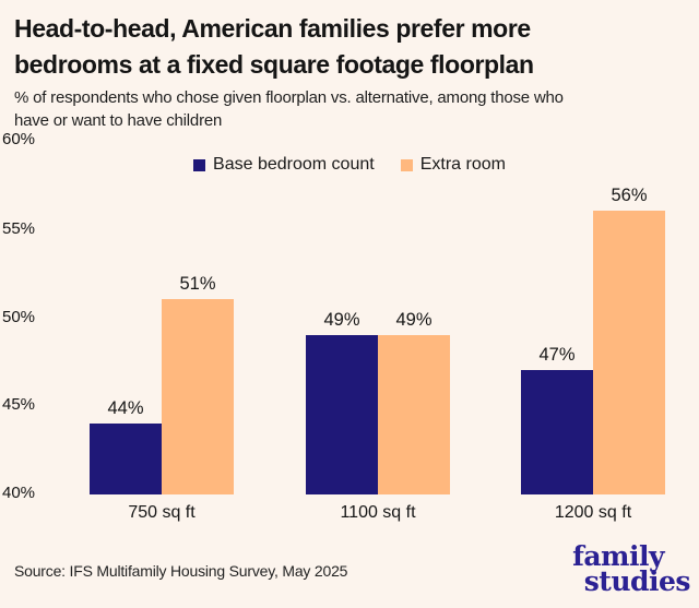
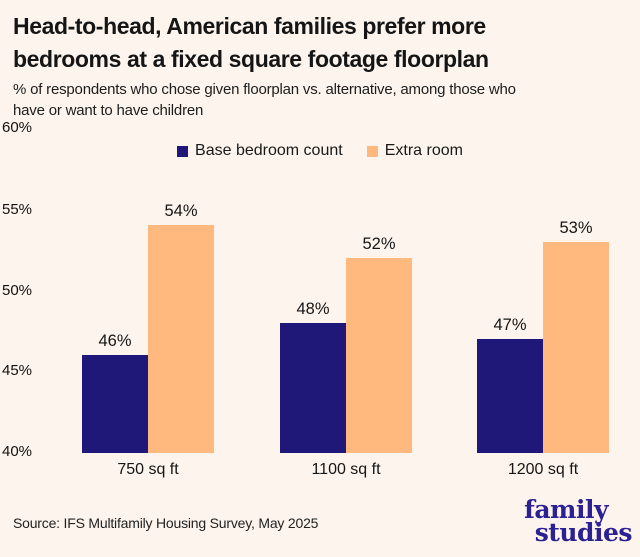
Base bedroom count/750 sq ft: 44% -> 46%
Extra room/750 sq ft: 51% -> 54%
Base bedroom count/1100 sq ft: 49% -> 48%
Extra room/1100 sq ft: 49% -> 52%
Extra room/1200 sq ft: 56% -> 53%
